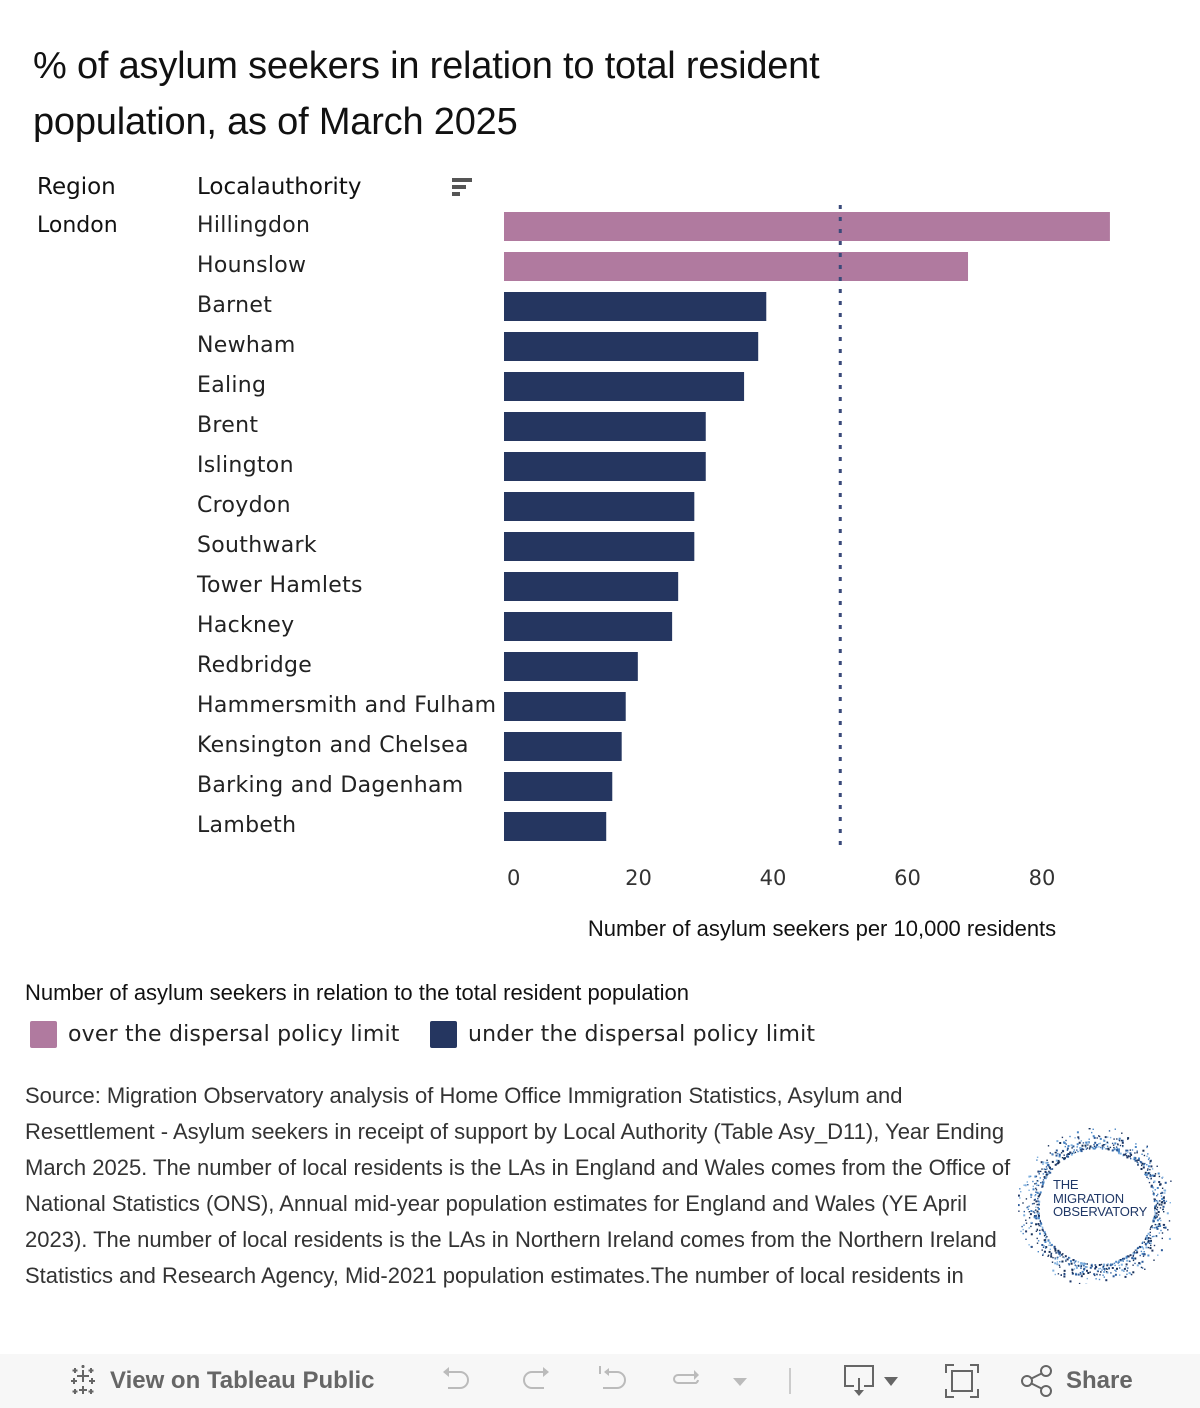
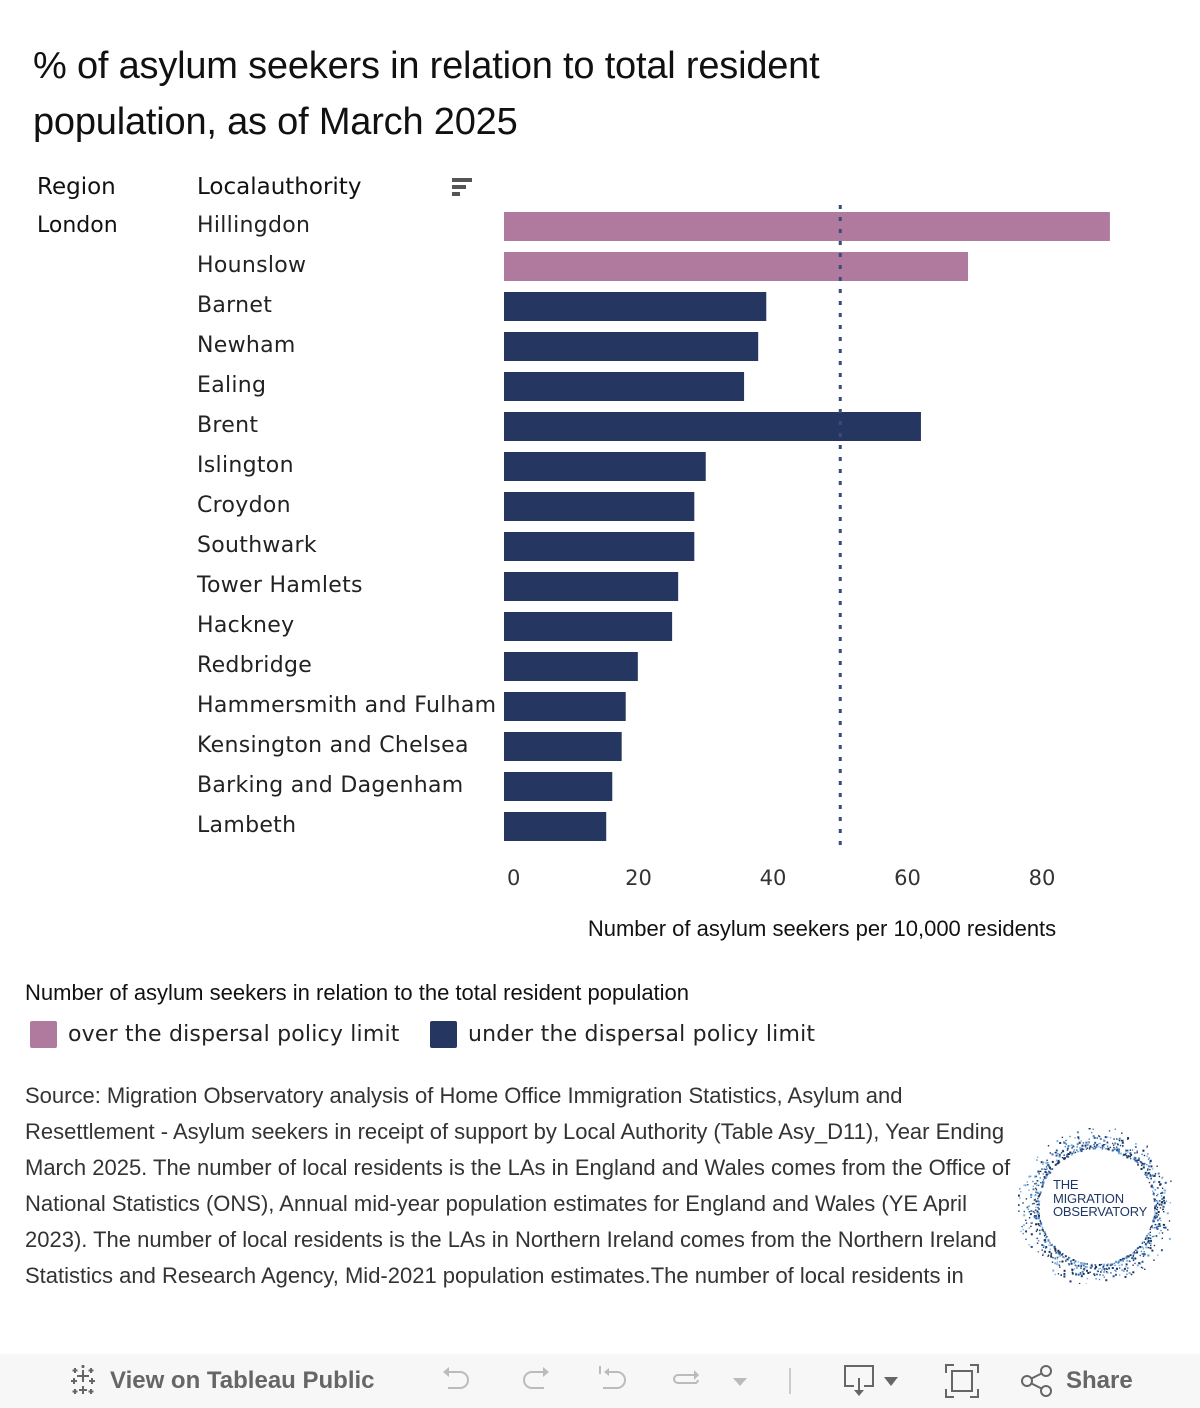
Brent: 30 -> 62
